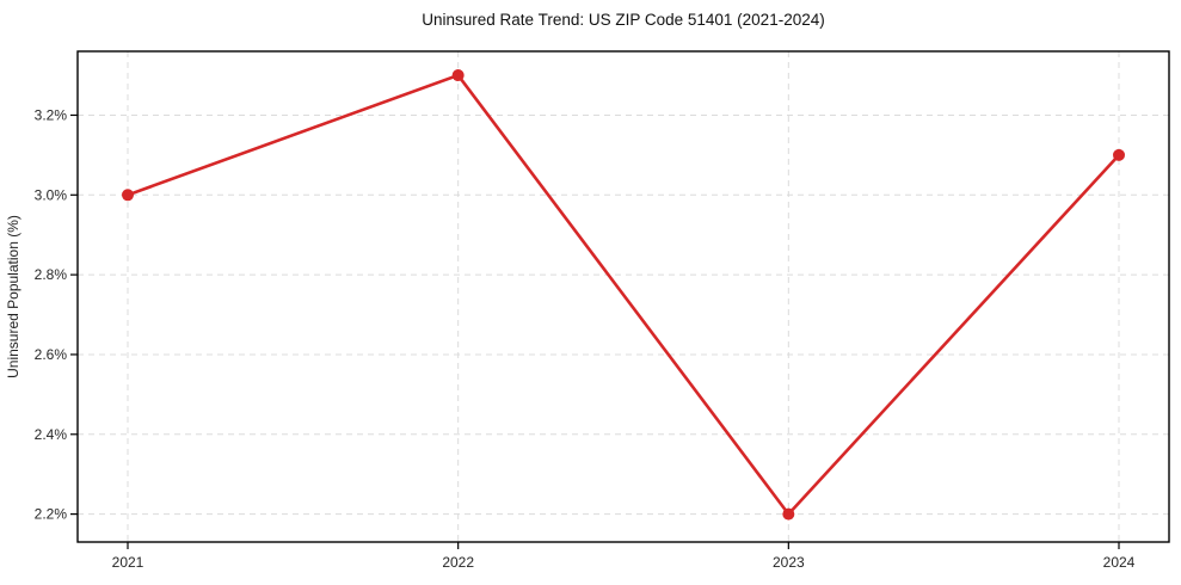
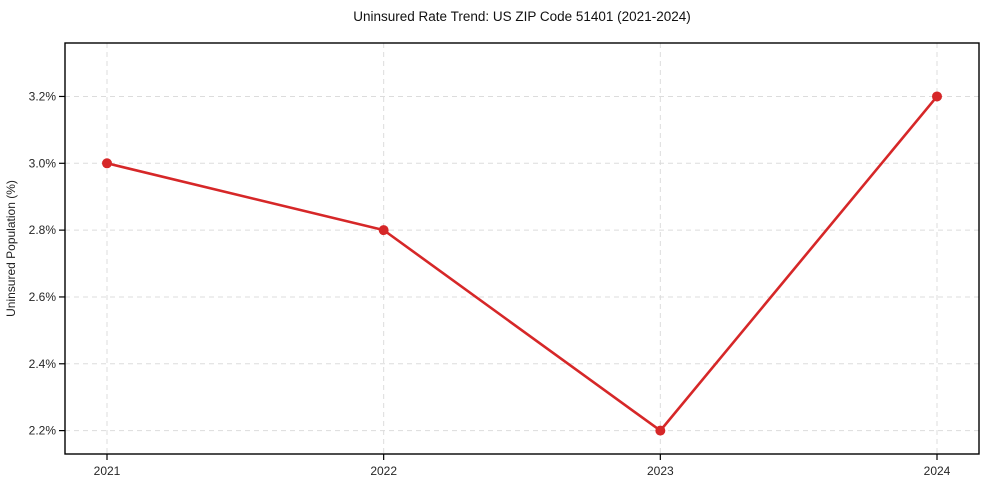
2022: 3.3% -> 2.8%
2024: 3.1% -> 3.2%
